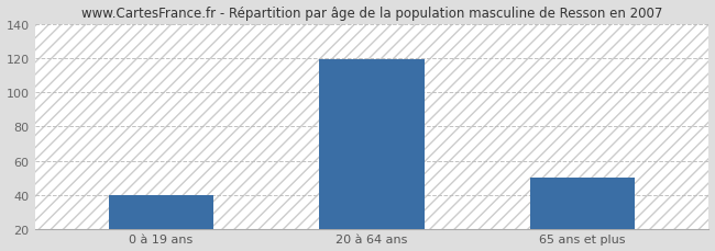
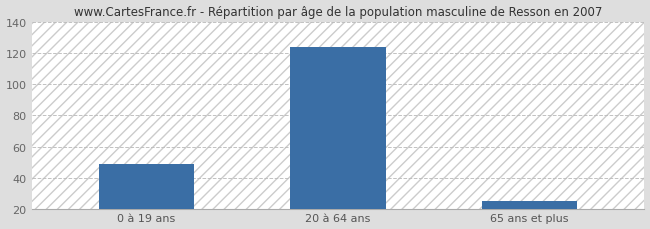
0 à 19 ans: 40 -> 49
20 à 64 ans: 119 -> 124
65 ans et plus: 50 -> 25
